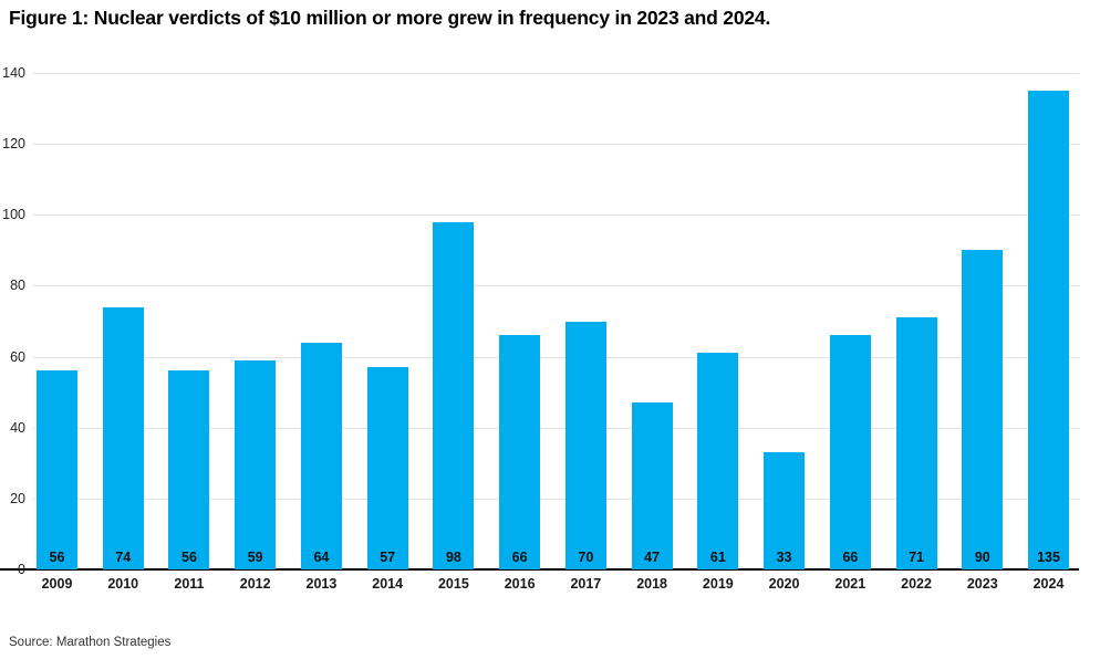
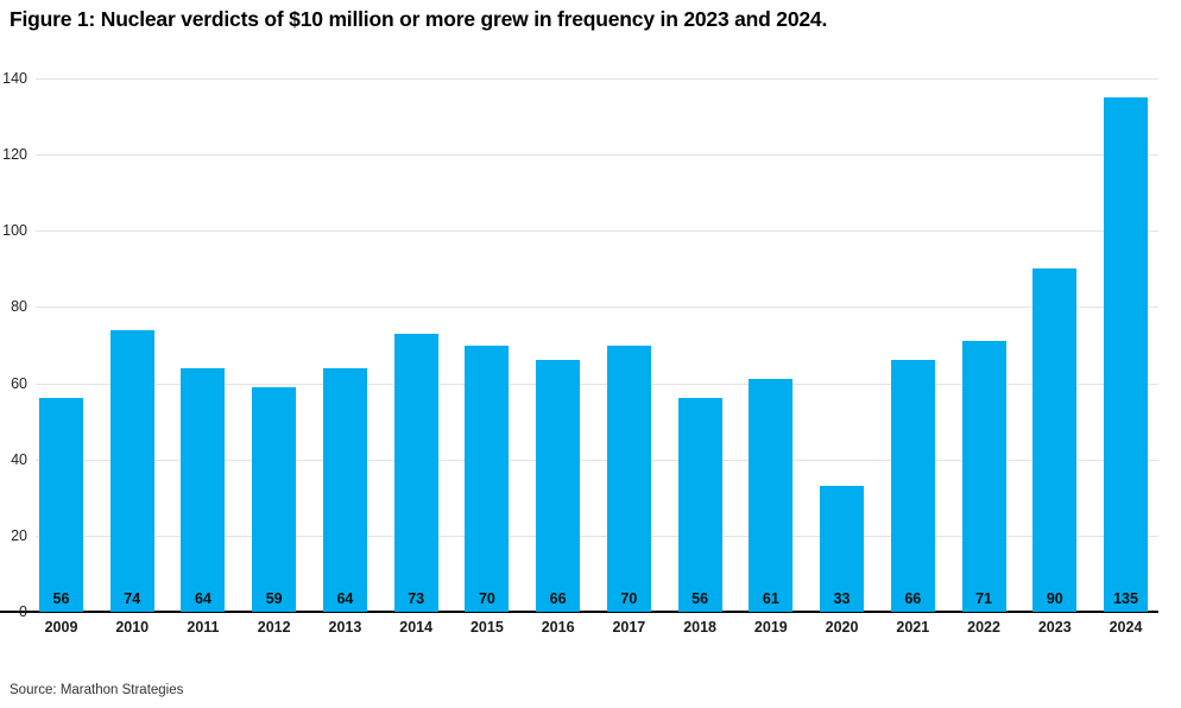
2011: 56 -> 64
2014: 57 -> 73
2015: 98 -> 70
2018: 47 -> 56
